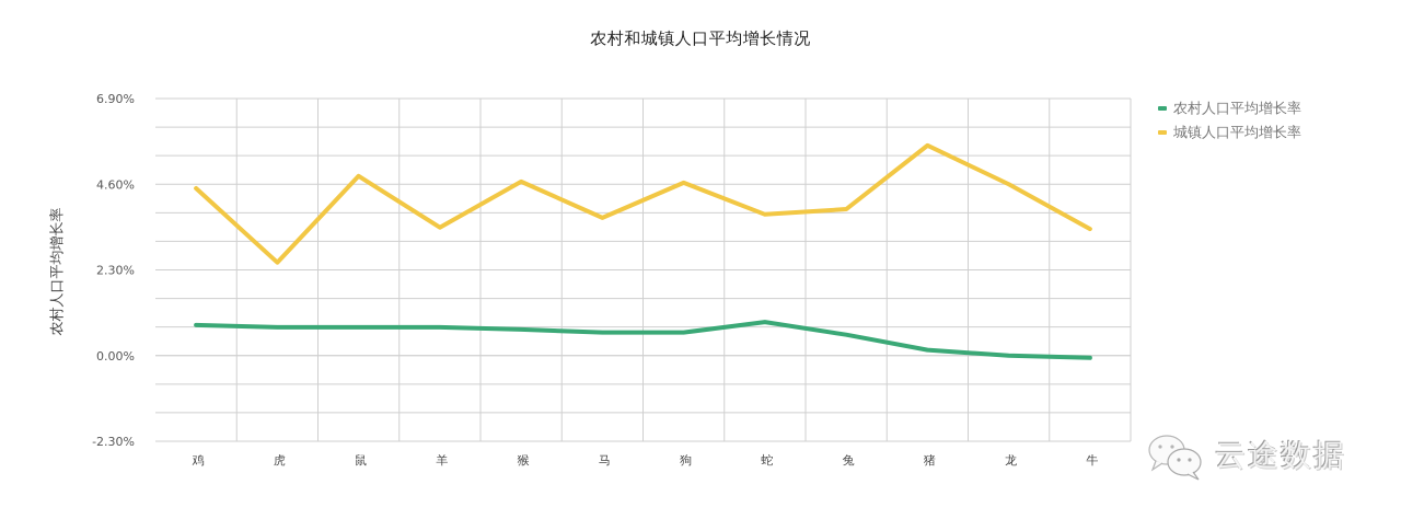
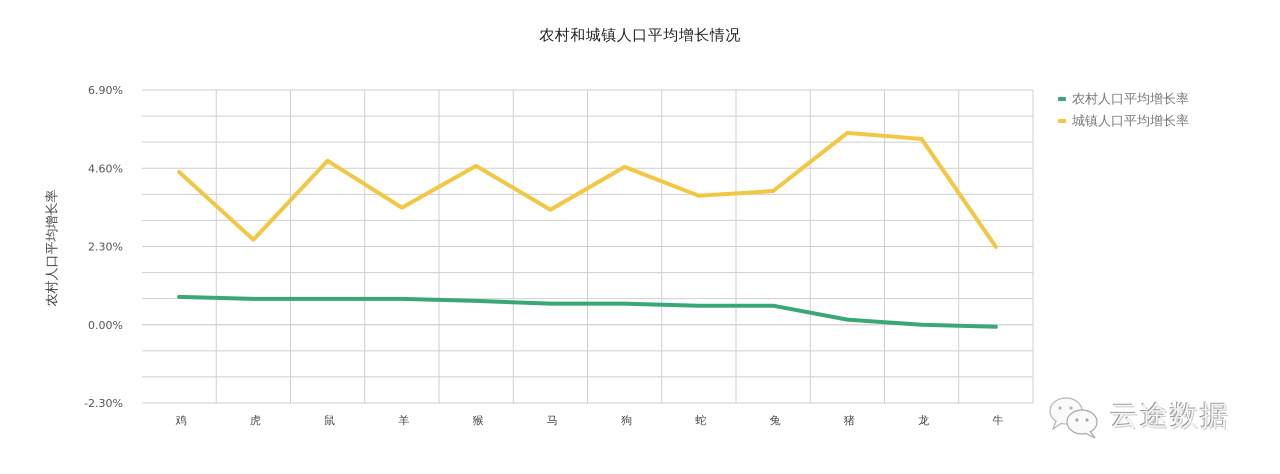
城镇人口平均增长率/马: 3.7% -> 3.4%
农村人口平均增长率/蛇: 0.9% -> 0.6%
城镇人口平均增长率/龙: 4.6% -> 5.5%
城镇人口平均增长率/牛: 3.4% -> 2.3%
